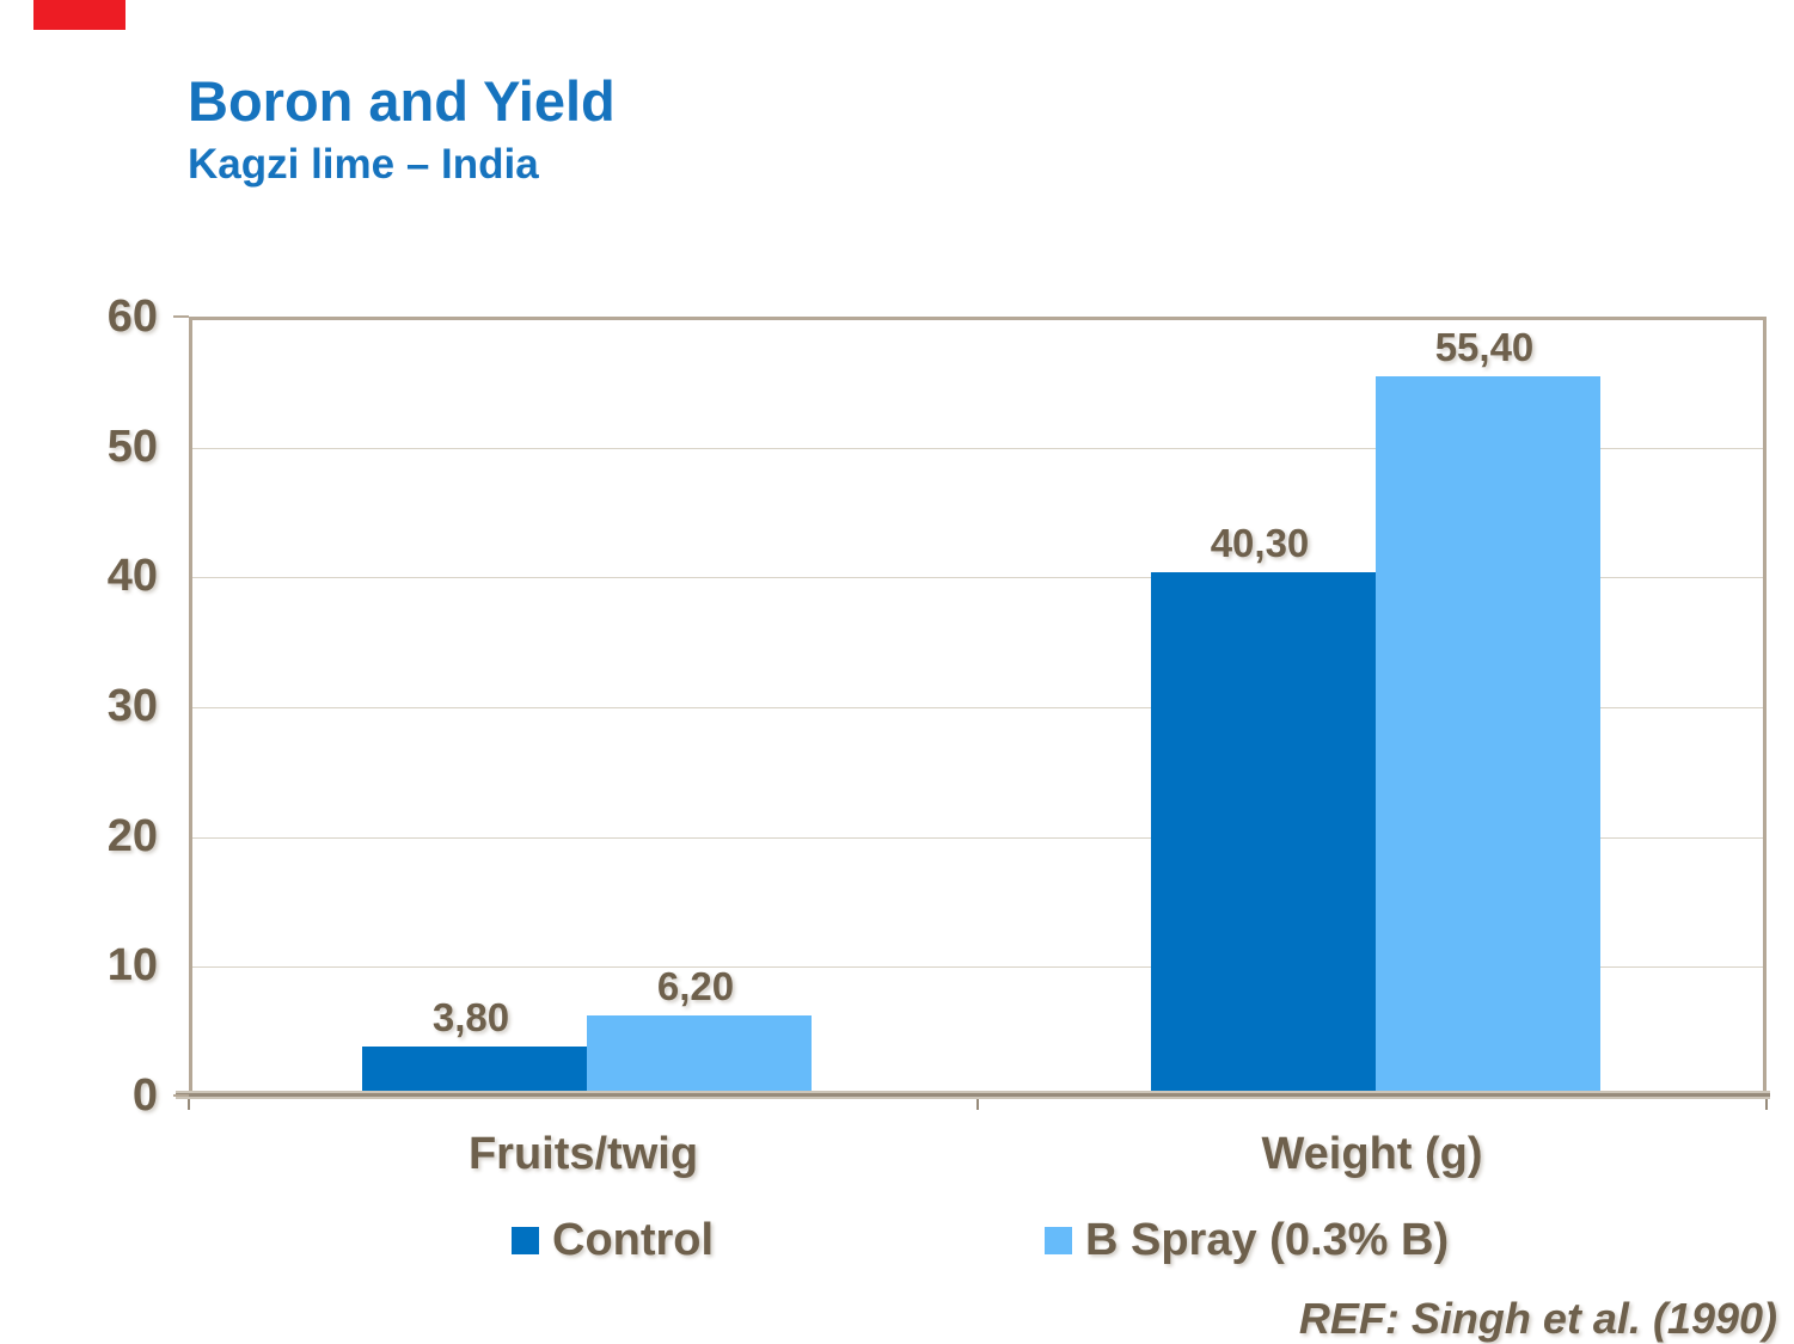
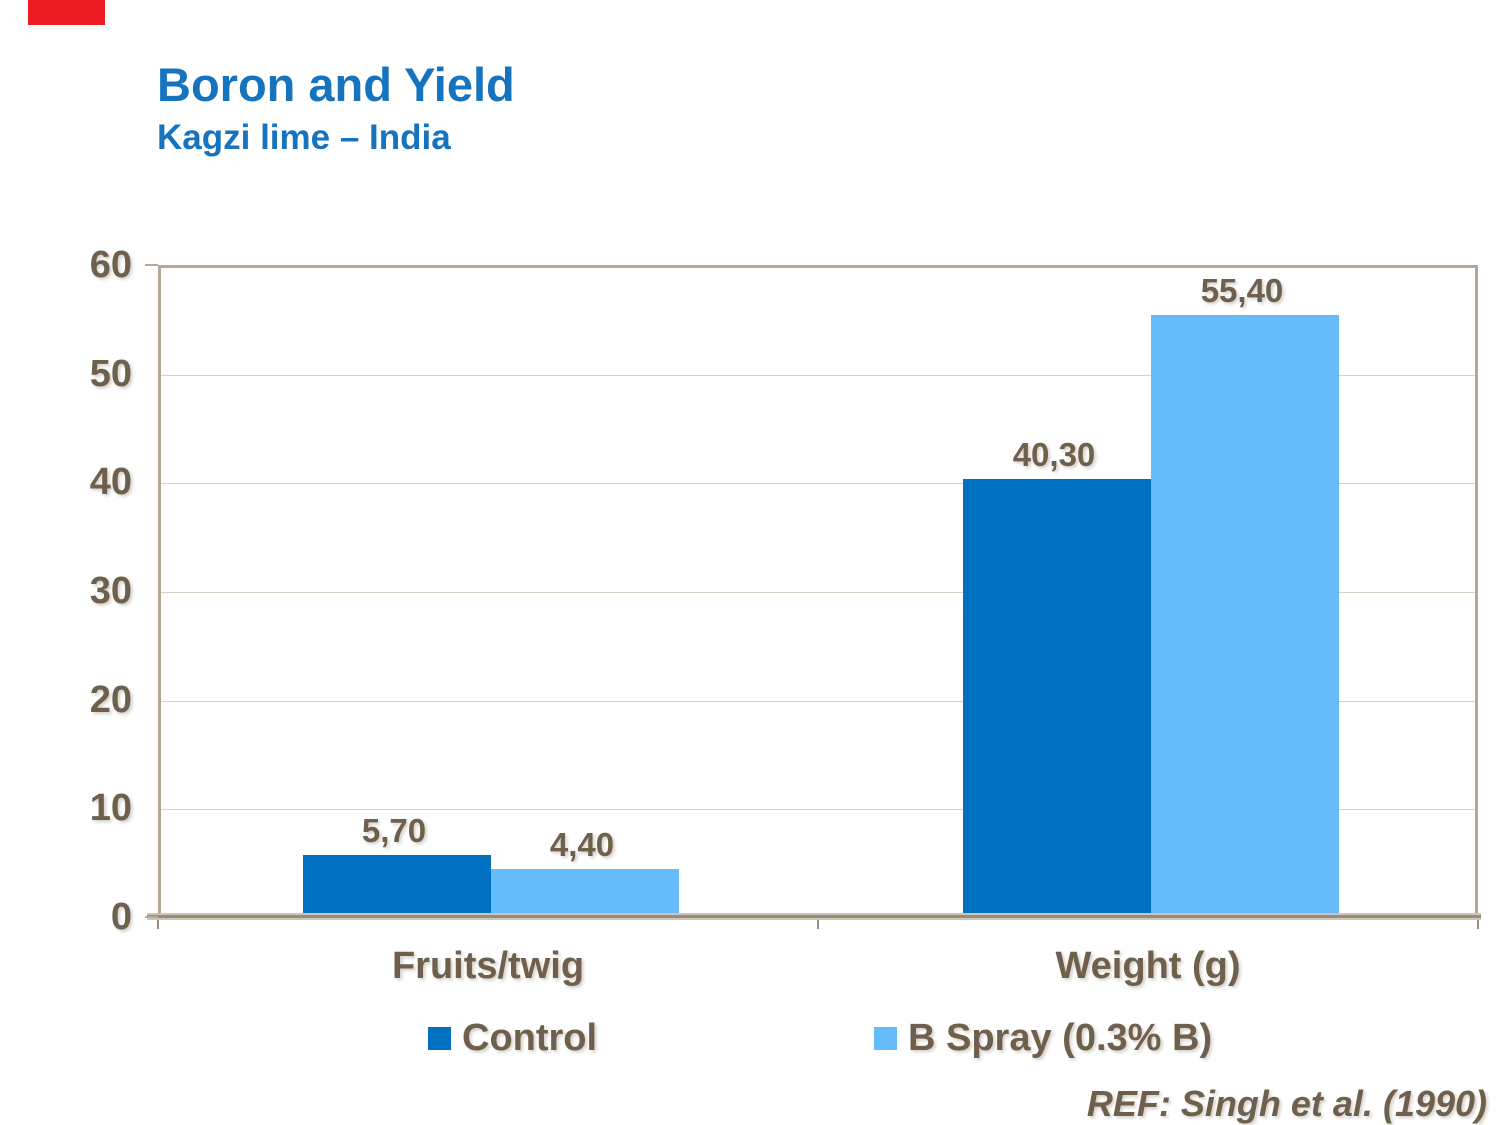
Control/Fruits/twig: 3,80 -> 5,70
B Spray (0.3% B)/Fruits/twig: 6,20 -> 4,40
